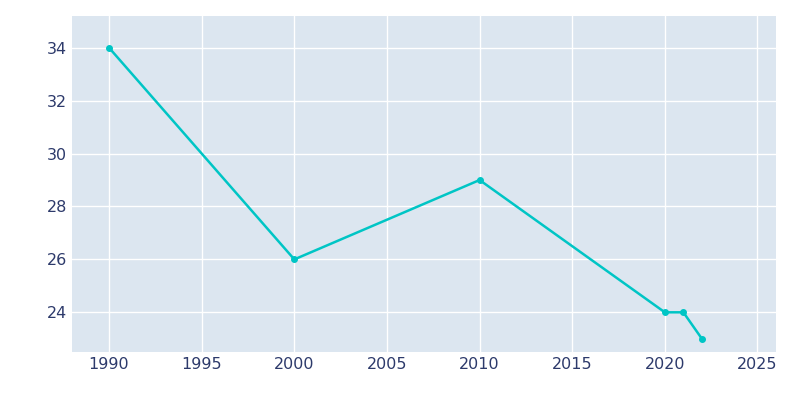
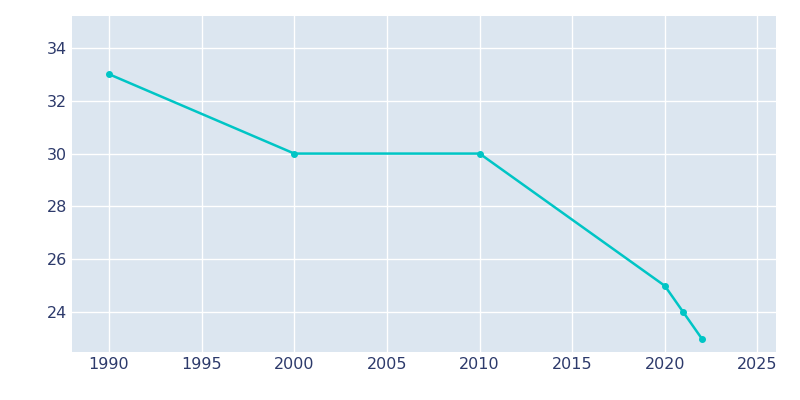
1990: 34 -> 33
2000: 26 -> 30
2010: 29 -> 30
2020: 24 -> 25
